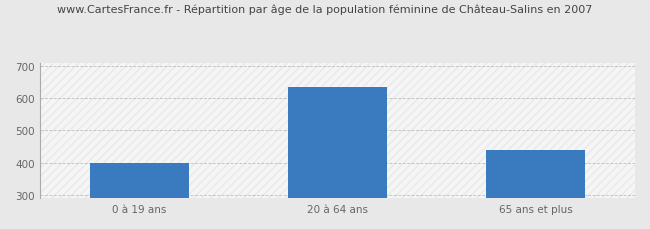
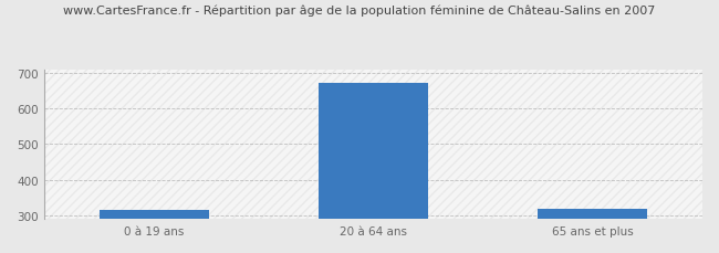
0 à 19 ans: 400 -> 315
20 à 64 ans: 635 -> 672
65 ans et plus: 440 -> 320
